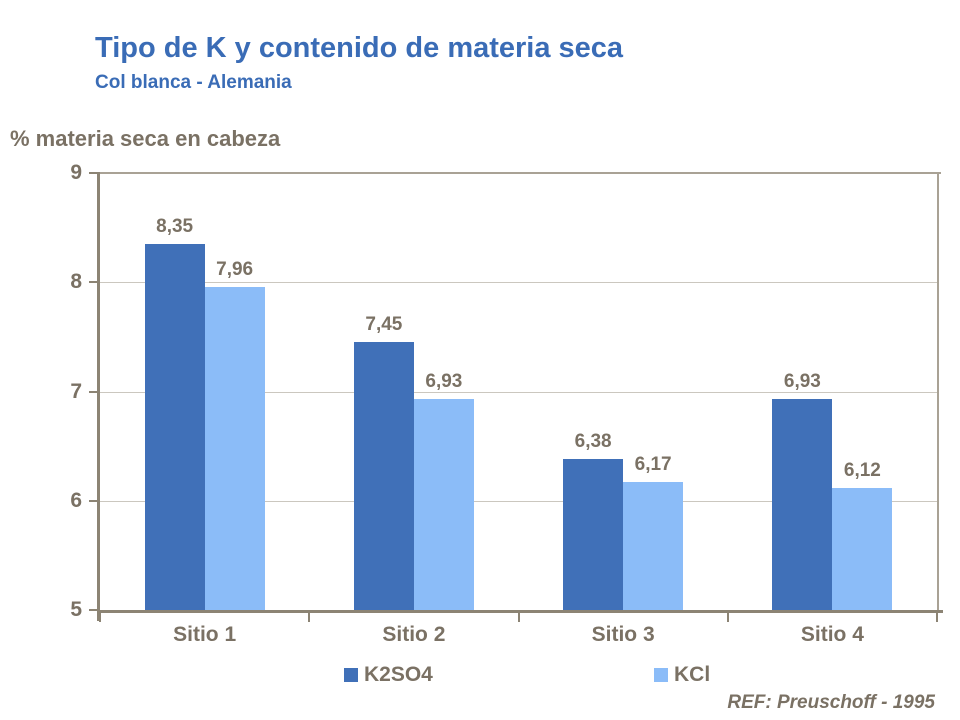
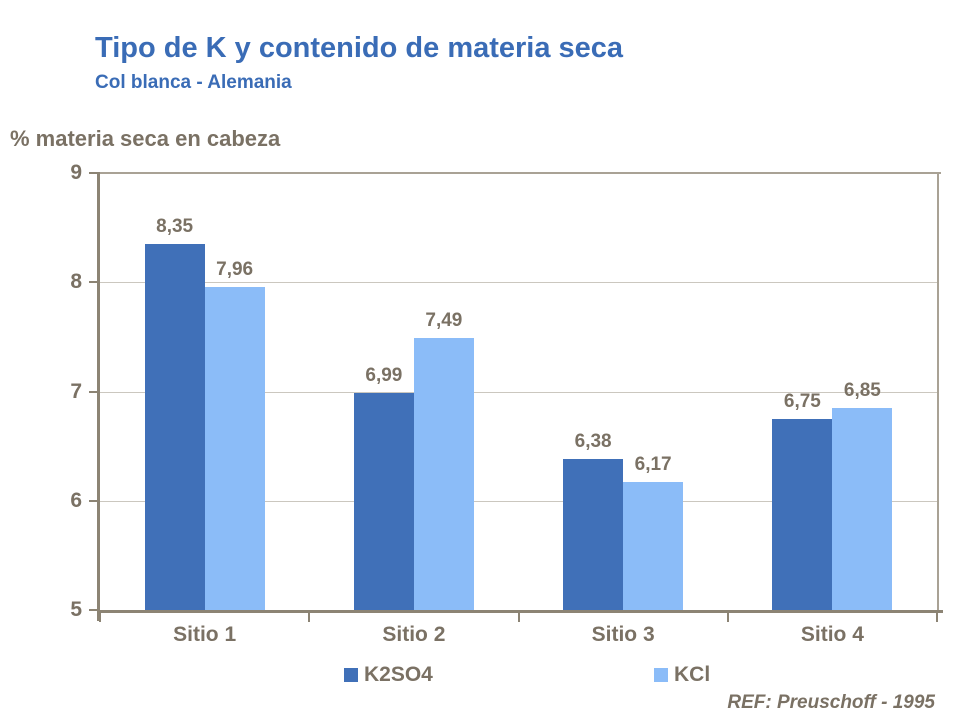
K2SO4/Sitio 2: 7,45 -> 6,99
KCl/Sitio 2: 6,93 -> 7,49
K2SO4/Sitio 4: 6,93 -> 6,75
KCl/Sitio 4: 6,12 -> 6,85
